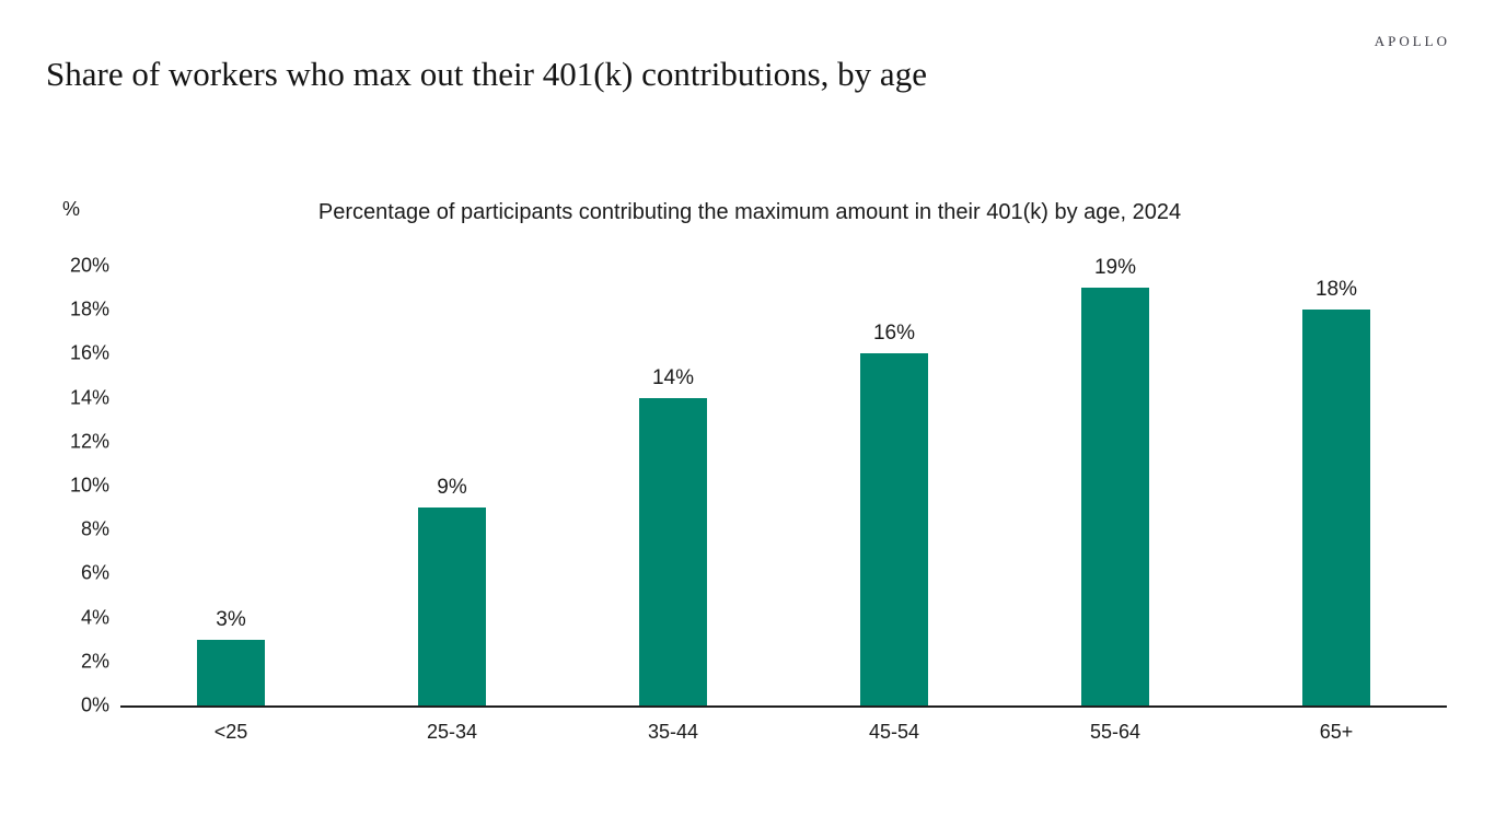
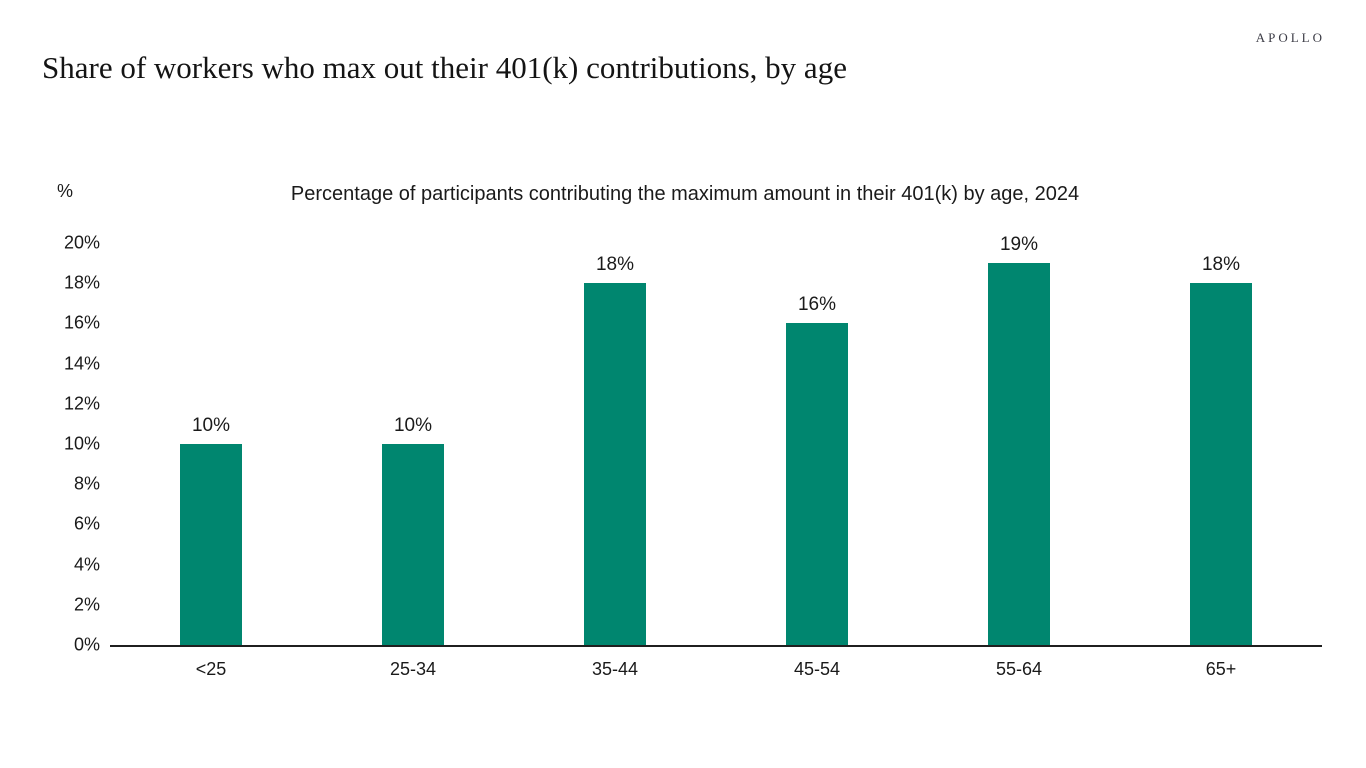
<25: 3% -> 10%
25-34: 9% -> 10%
35-44: 14% -> 18%
